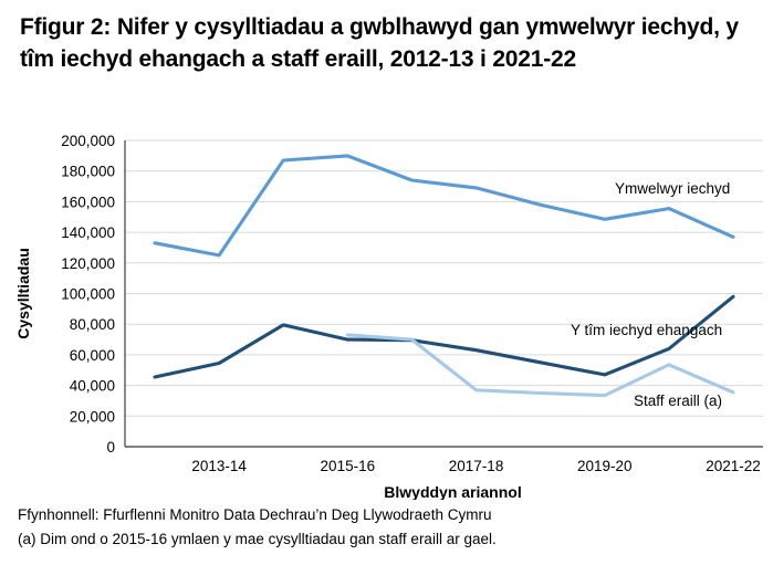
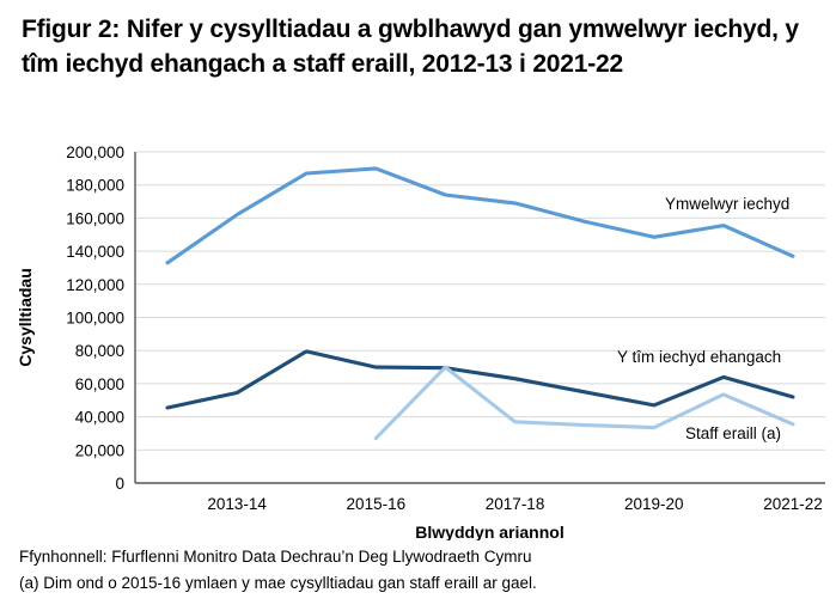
Ymwelwyr iechyd/2013-14: 125000 -> 162000
Staff eraill (a)/2015-16: 73000 -> 27000
Y tîm iechyd ehangach/2021-22: 98000 -> 52000
